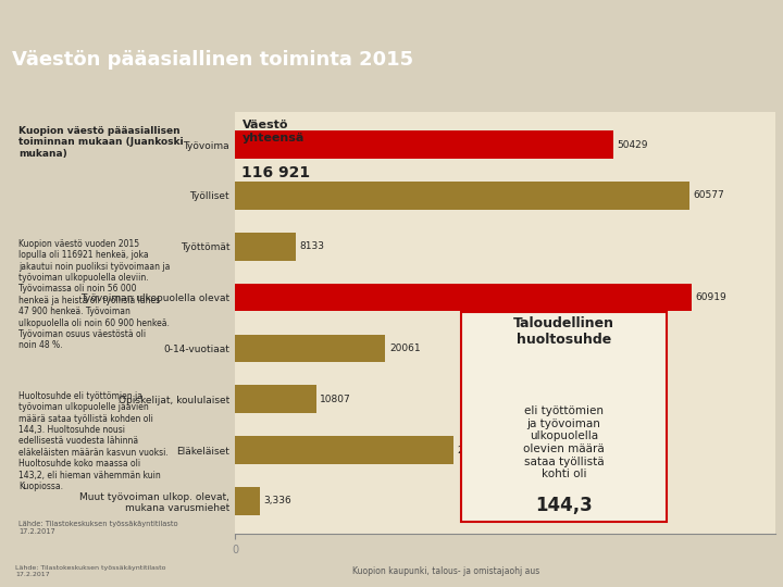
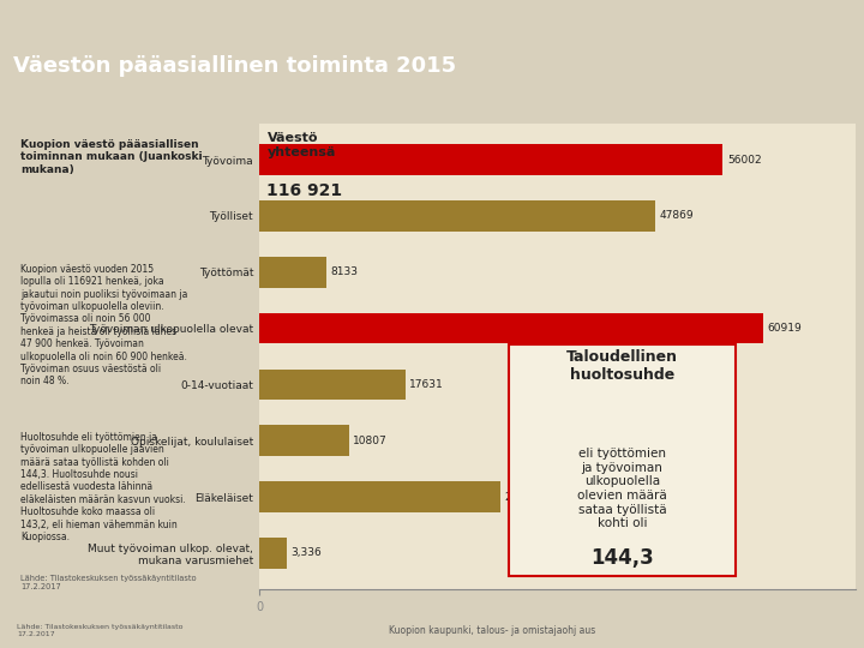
Työvoima: 50429 -> 56002
Työlliset: 60577 -> 47869
0-14-vuotiaat: 20061 -> 17631
